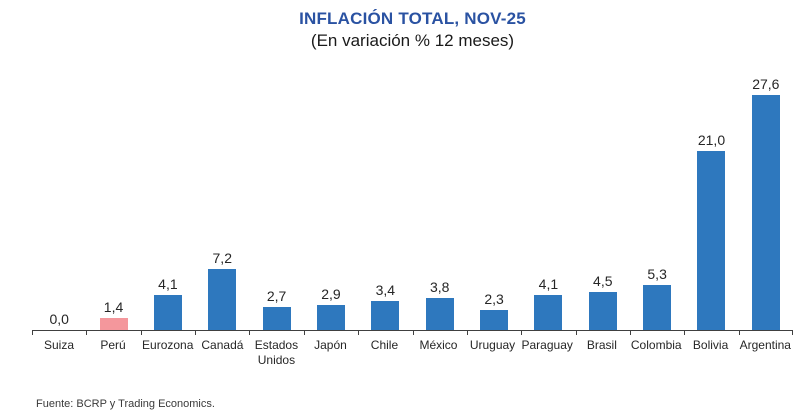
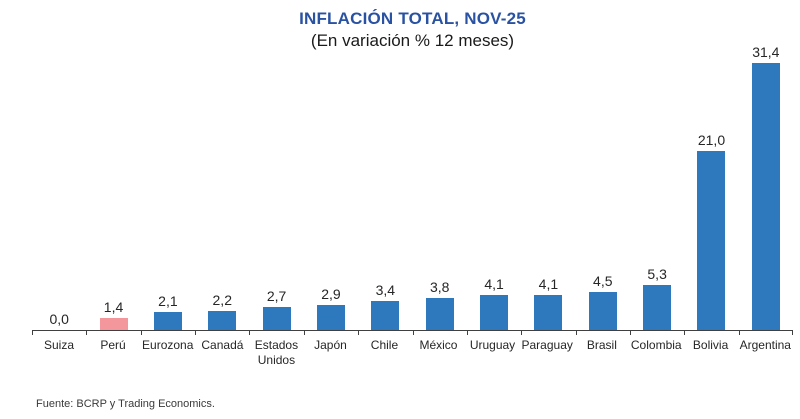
Eurozona: 4,1 -> 2,1
Canadá: 7,2 -> 2,2
Uruguay: 2,3 -> 4,1
Argentina: 27,6 -> 31,4
